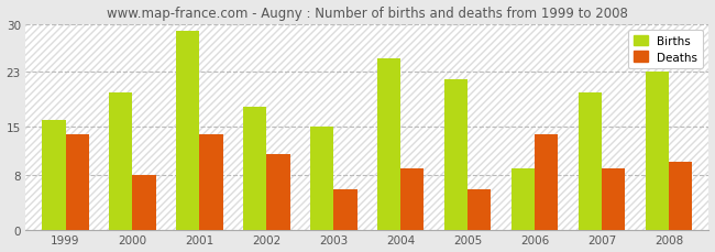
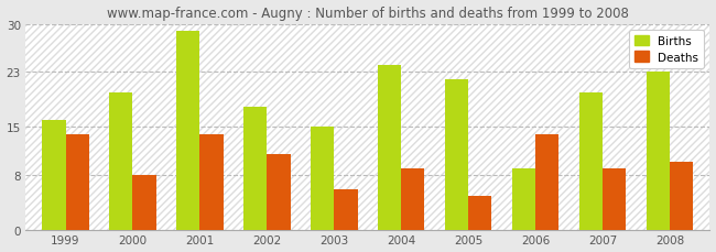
Births/2004: 25 -> 24
Deaths/2005: 6 -> 5
